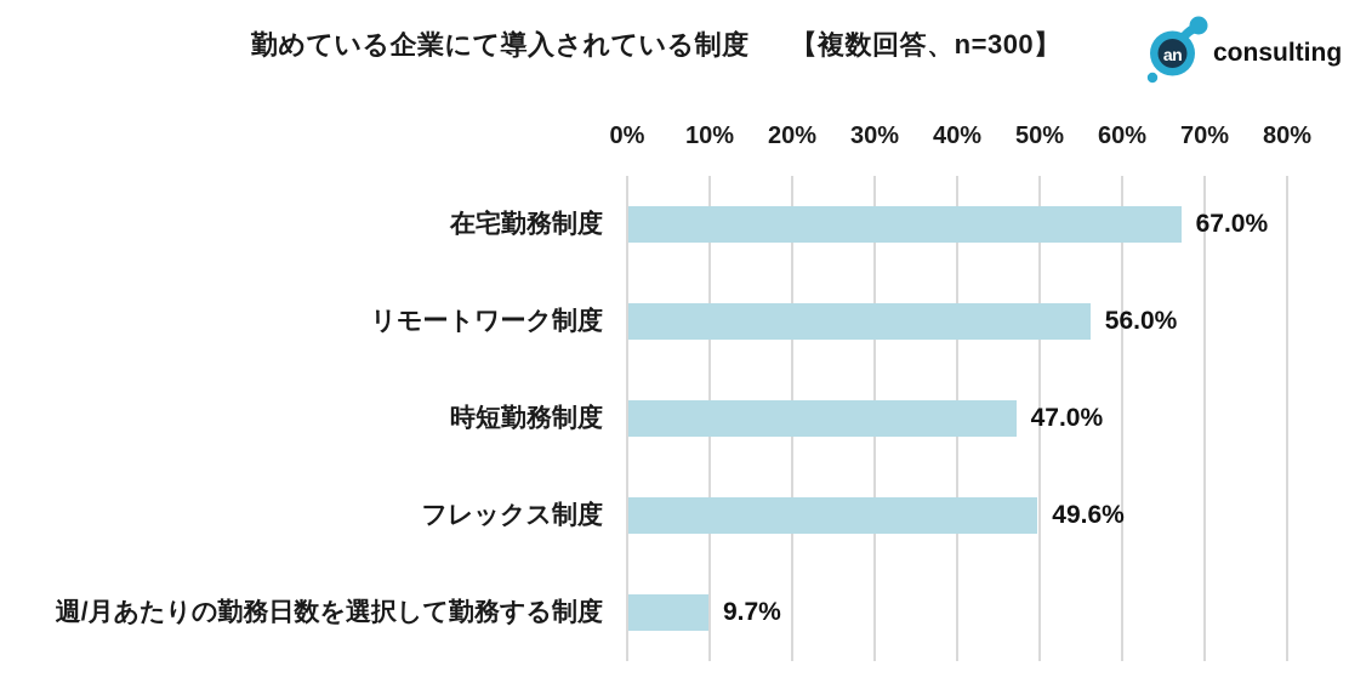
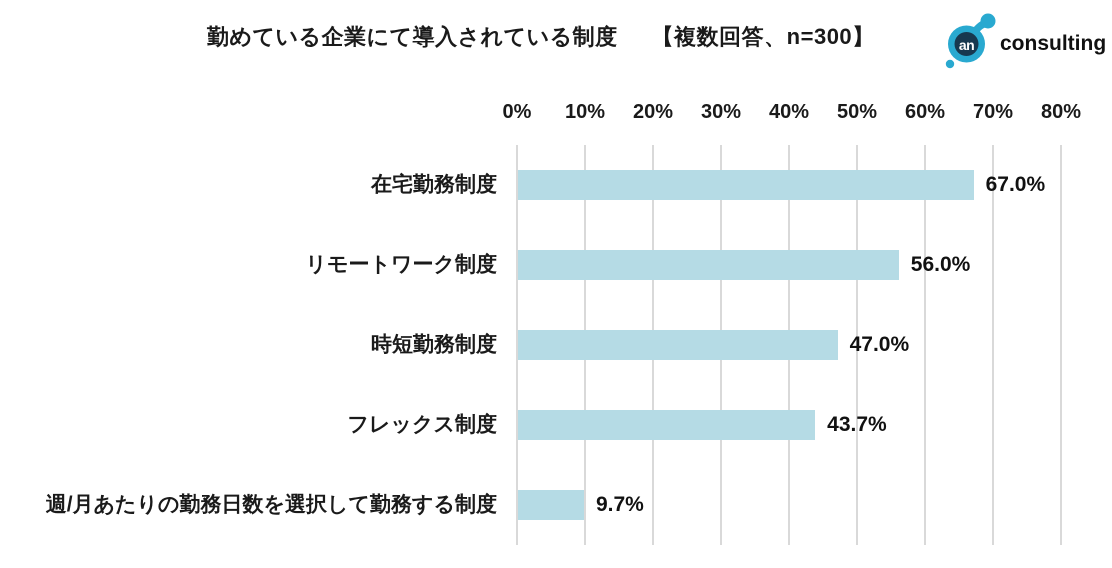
フレックス制度: 49.6% -> 43.7%
